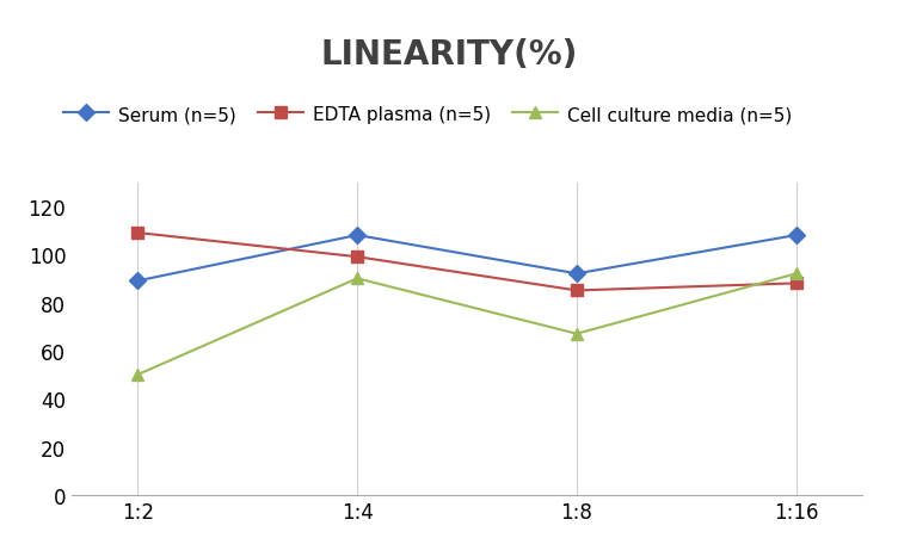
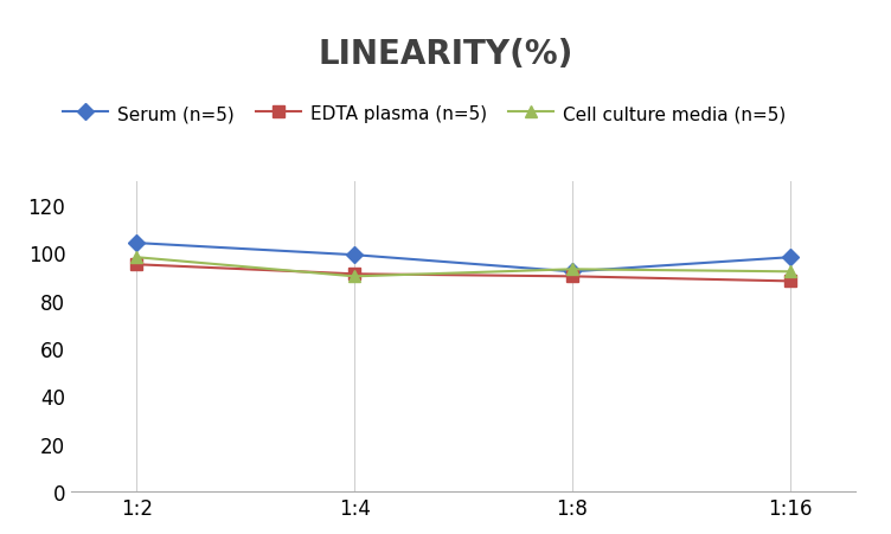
Serum (n=5)/1:2: 89 -> 104
EDTA plasma (n=5)/1:2: 109 -> 95
Cell culture media (n=5)/1:2: 50 -> 98
Serum (n=5)/1:4: 108 -> 99
EDTA plasma (n=5)/1:4: 99 -> 91
EDTA plasma (n=5)/1:8: 85 -> 90
Cell culture media (n=5)/1:8: 67 -> 93
Serum (n=5)/1:16: 108 -> 98
